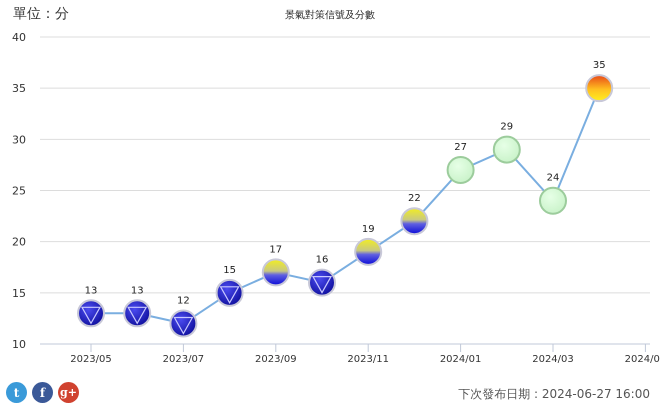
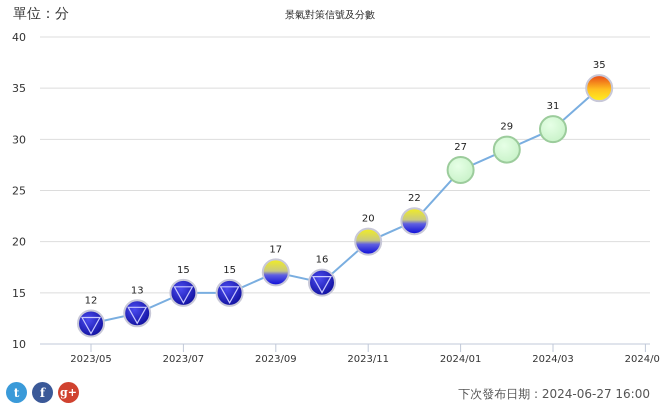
2023/05: 13 -> 12
2023/07: 12 -> 15
2023/11: 19 -> 20
2024/03: 24 -> 31
